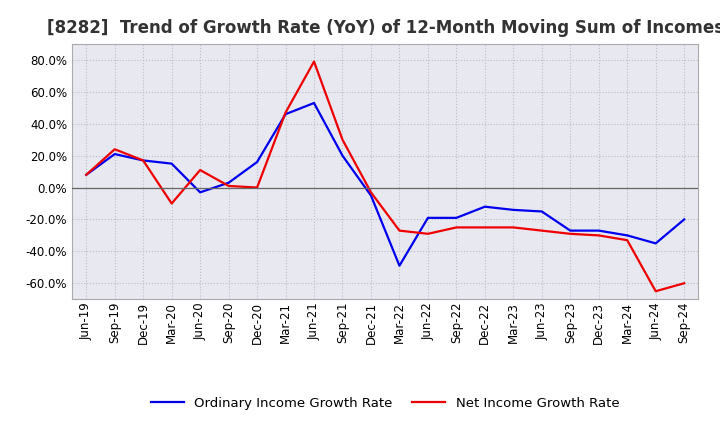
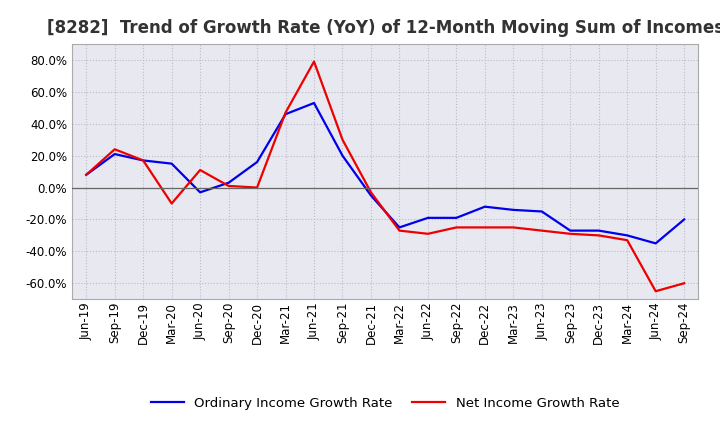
Ordinary Income Growth Rate/Mar-22: -49% -> -25%
